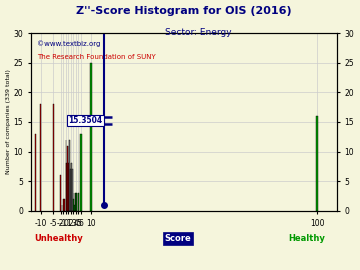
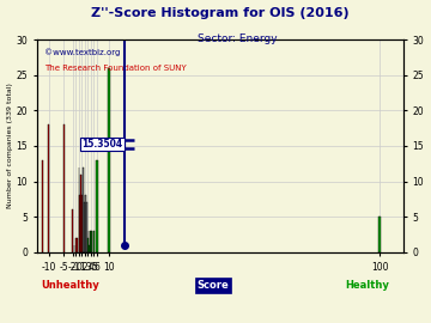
10: 25 -> 26
100: 16 -> 5
